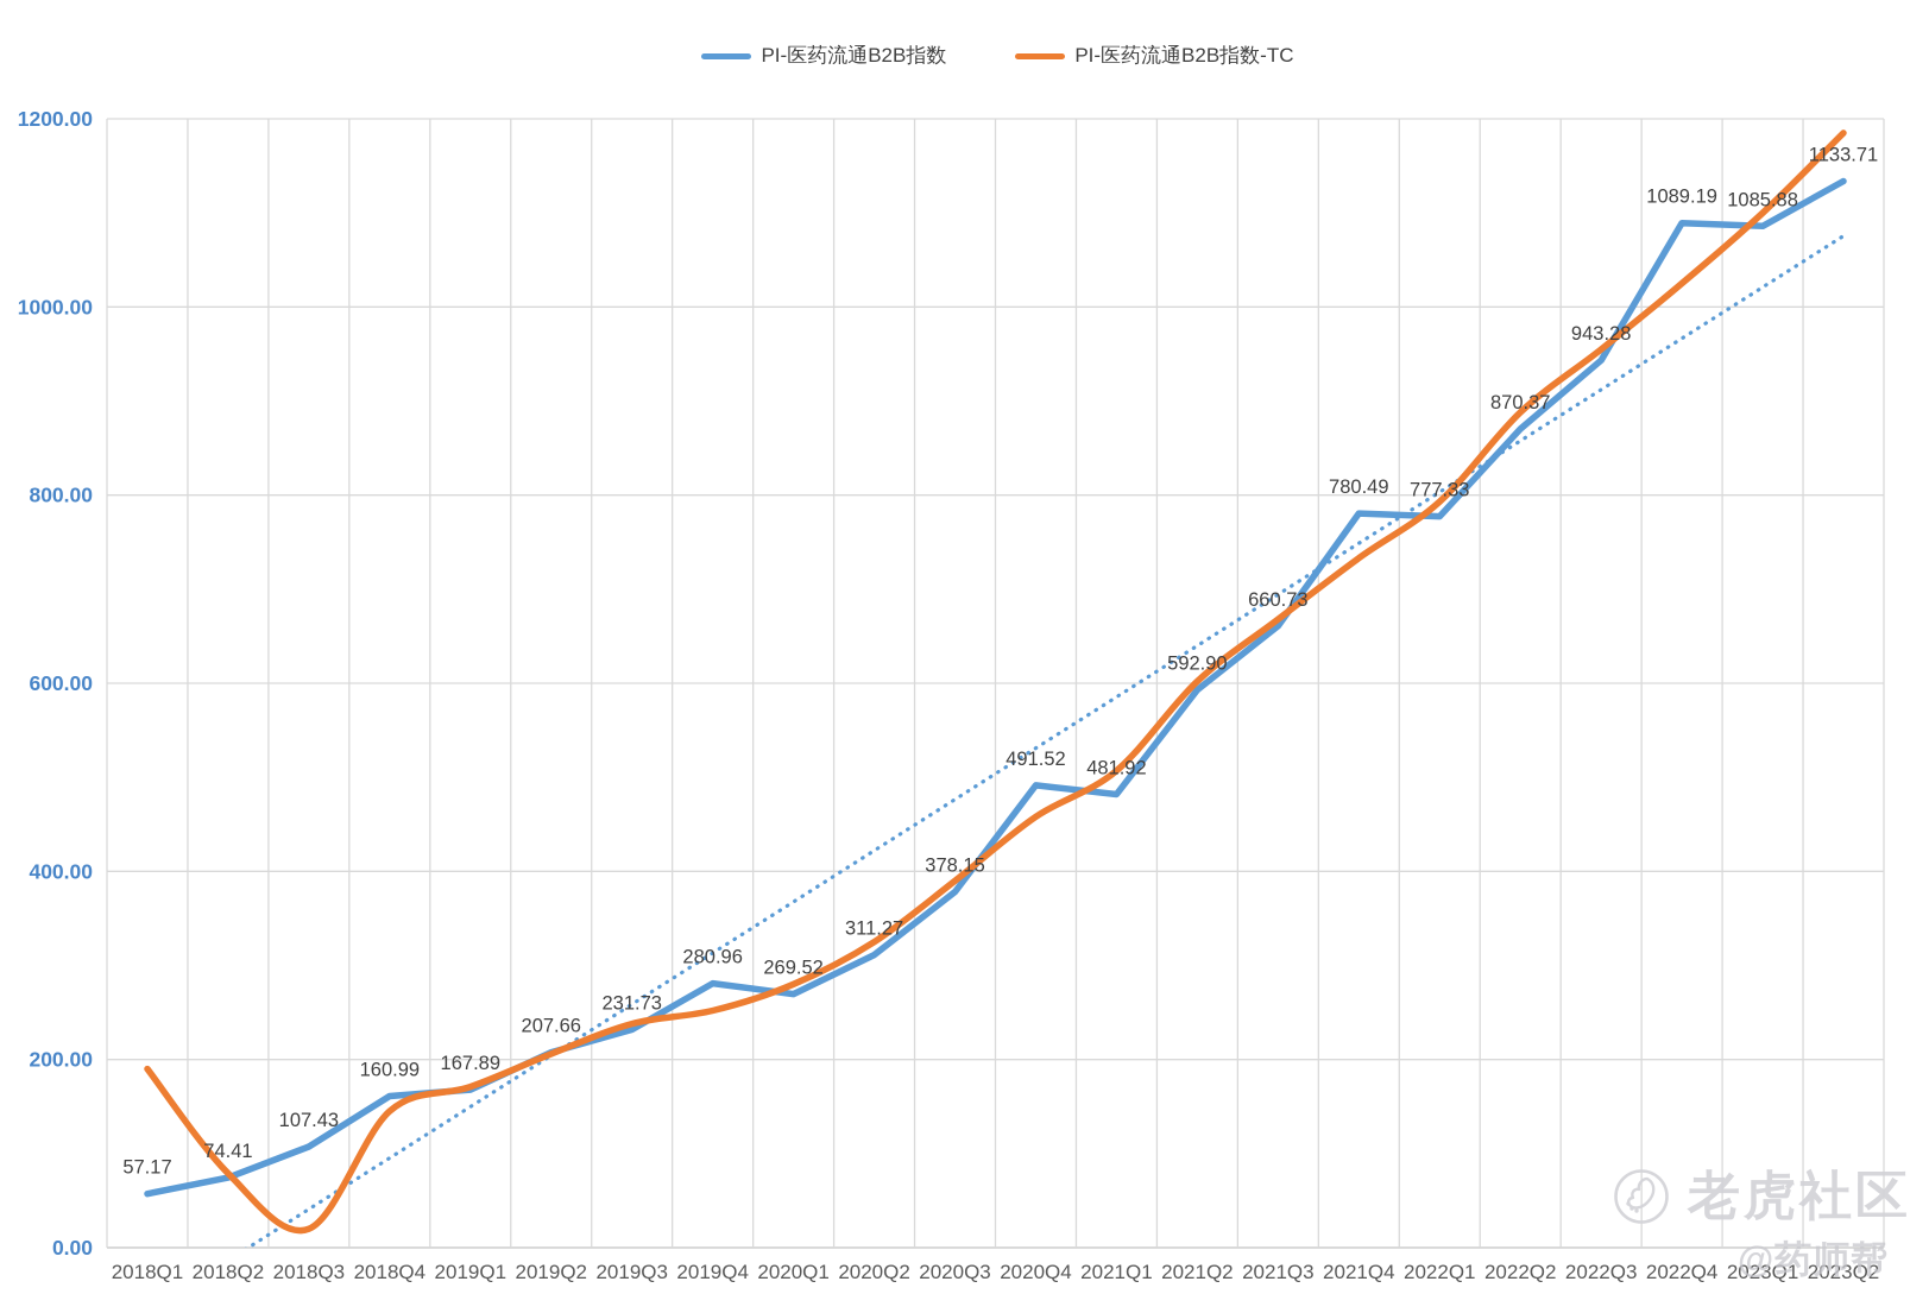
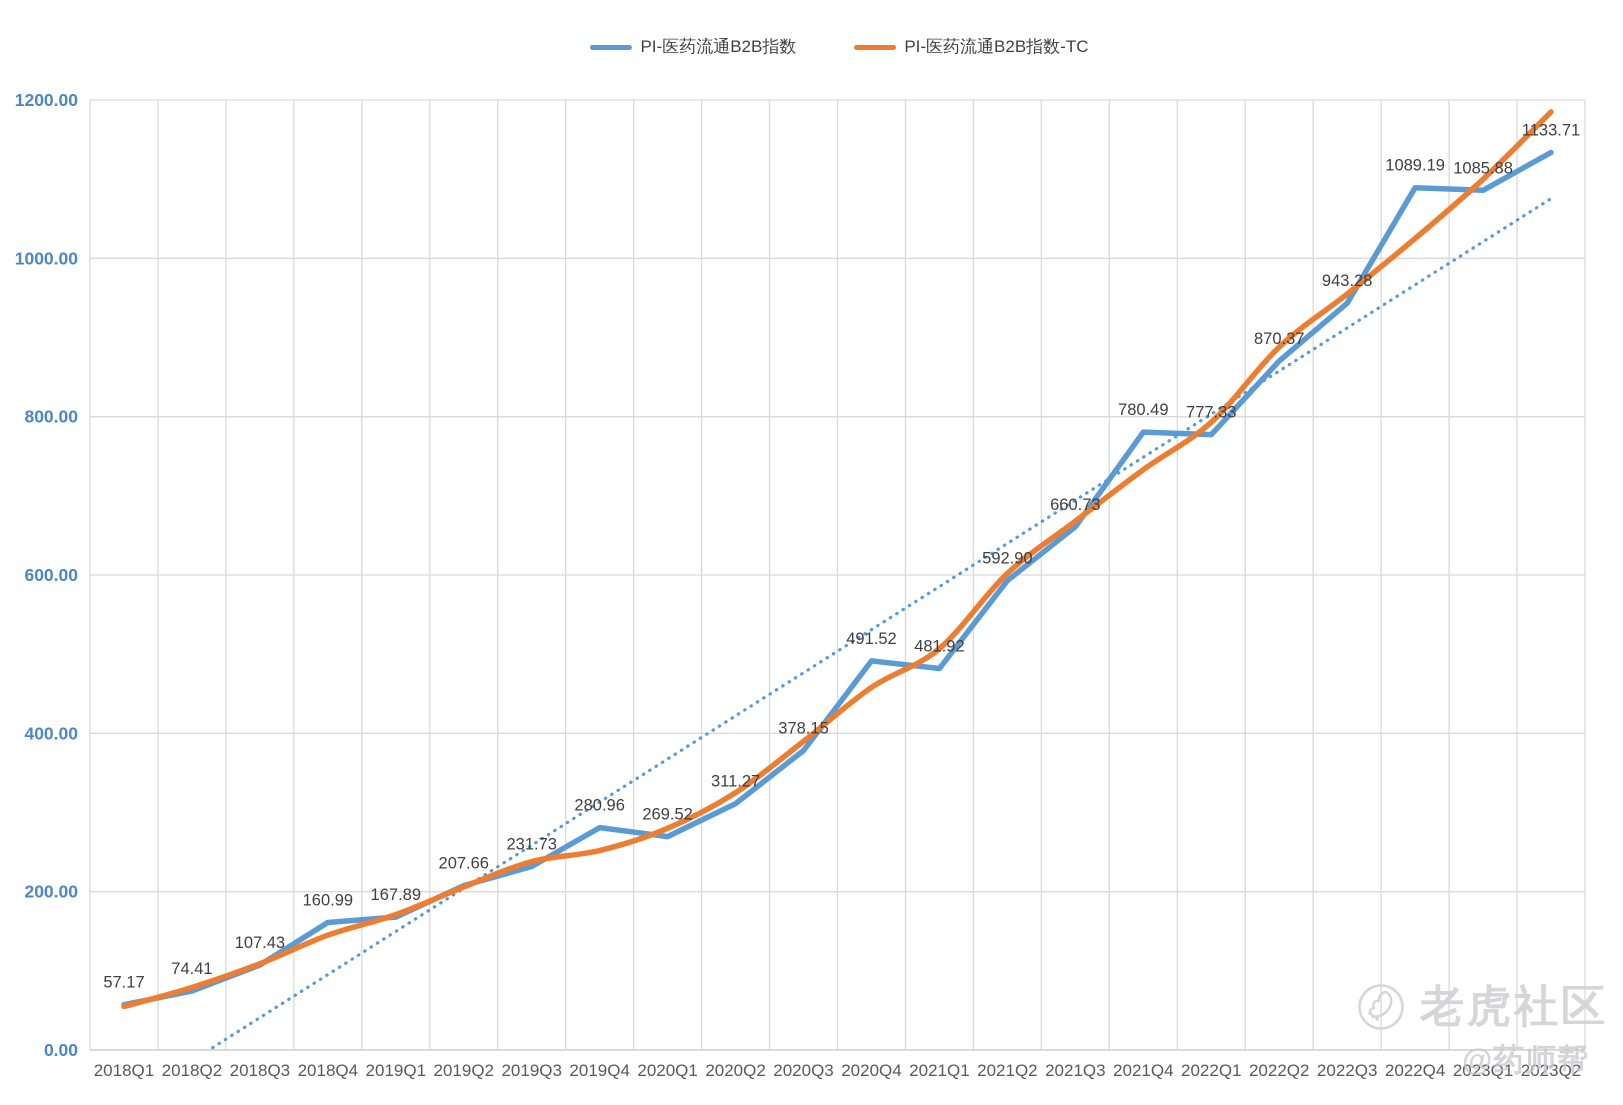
PI-医药流通B2B指数-TC/2018Q1: 190 -> 60
PI-医药流通B2B指数-TC/2018Q3: 20 -> 110
